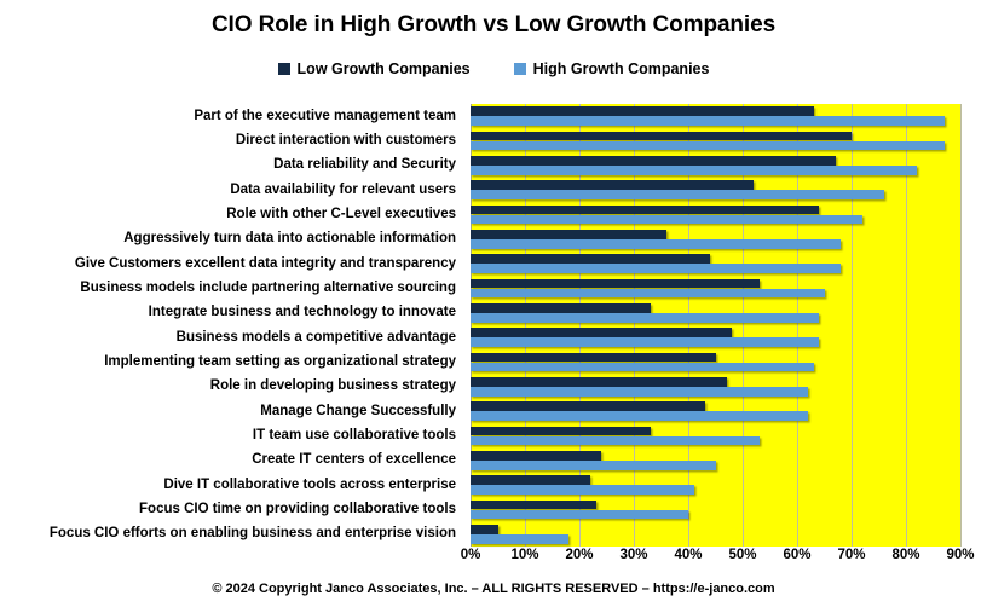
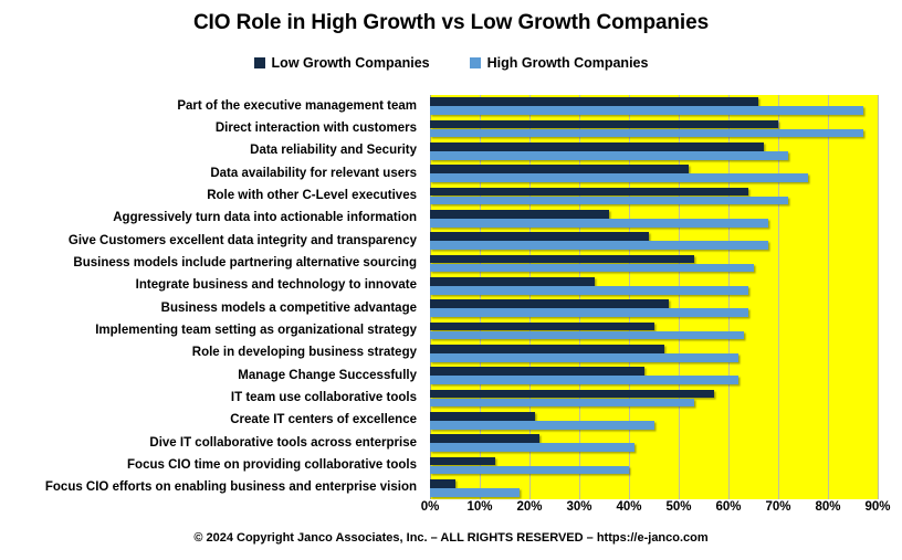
Low Growth Companies/Part of the executive management team: 63% -> 66%
High Growth Companies/Data reliability and Security: 82% -> 72%
Low Growth Companies/IT team use collaborative tools: 33% -> 57%
Low Growth Companies/Create IT centers of excellence: 24% -> 21%
Low Growth Companies/Focus CIO time on providing collaborative tools: 23% -> 13%
